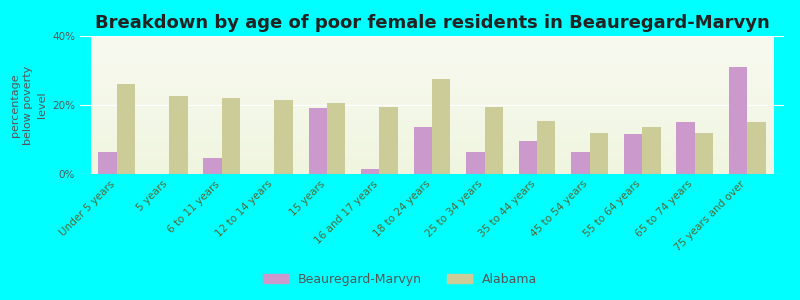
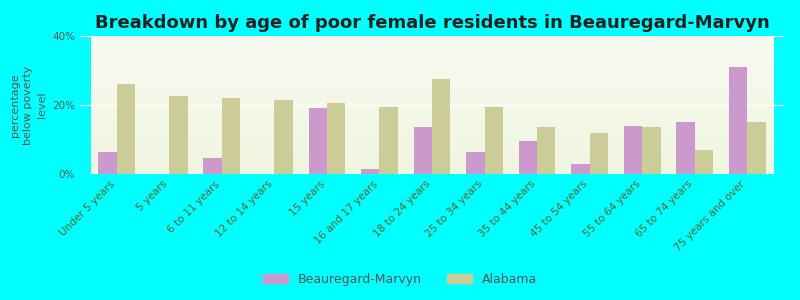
Alabama/35 to 44 years: 15.5% -> 13.5%
Beauregard-Marvyn/45 to 54 years: 6.5% -> 3.0%
Beauregard-Marvyn/55 to 64 years: 11.5% -> 14.0%
Alabama/65 to 74 years: 12.0% -> 7.0%
